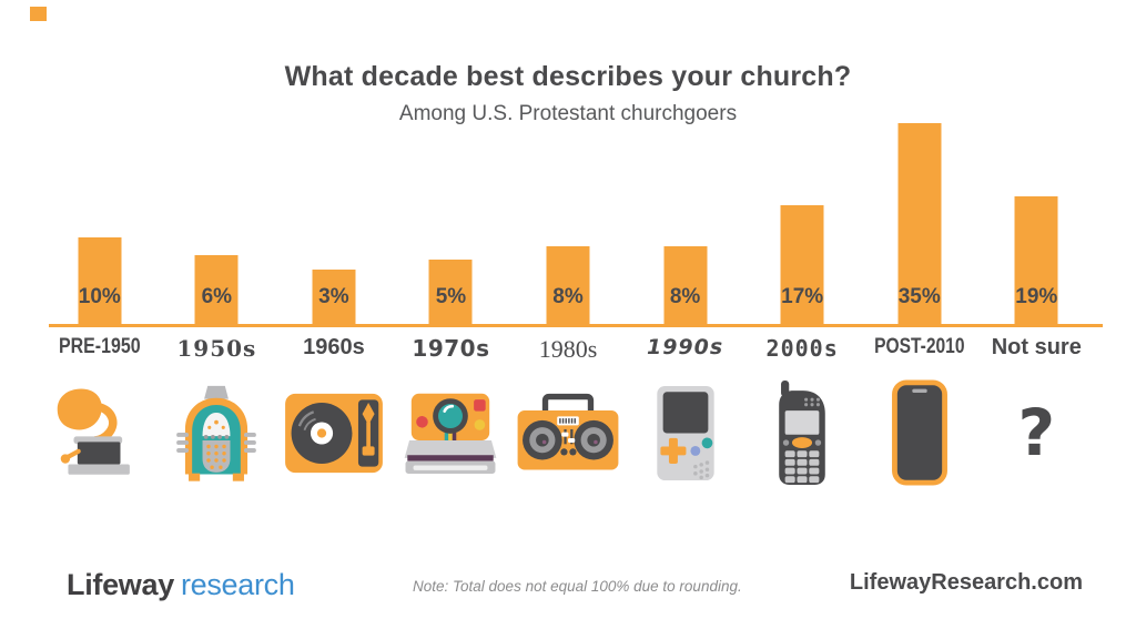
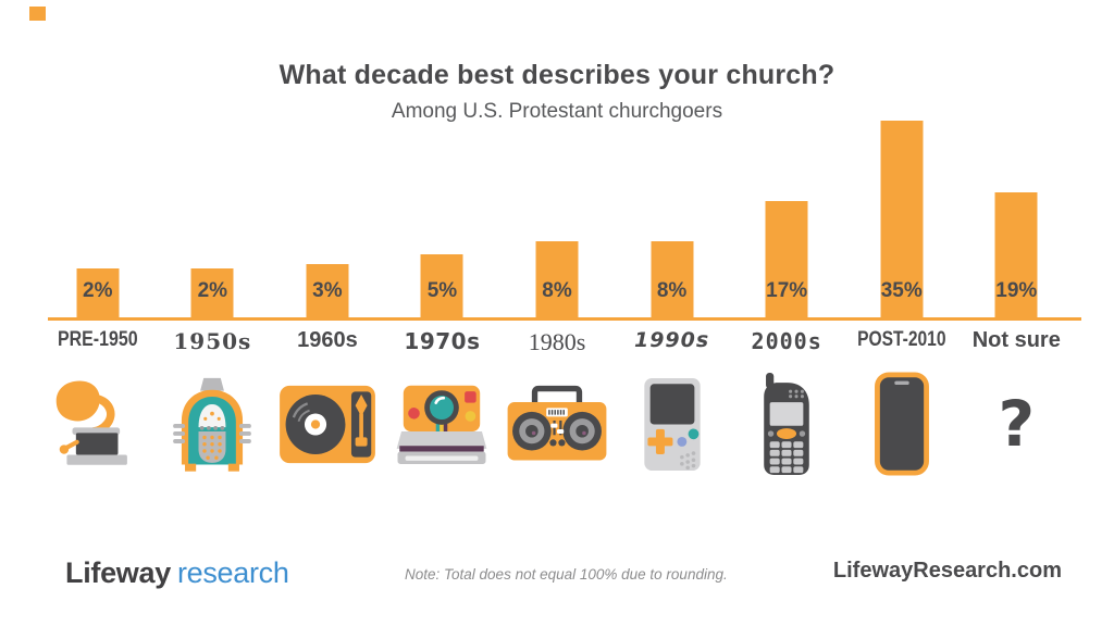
PRE-1950: 10% -> 2%
1950s: 6% -> 2%
